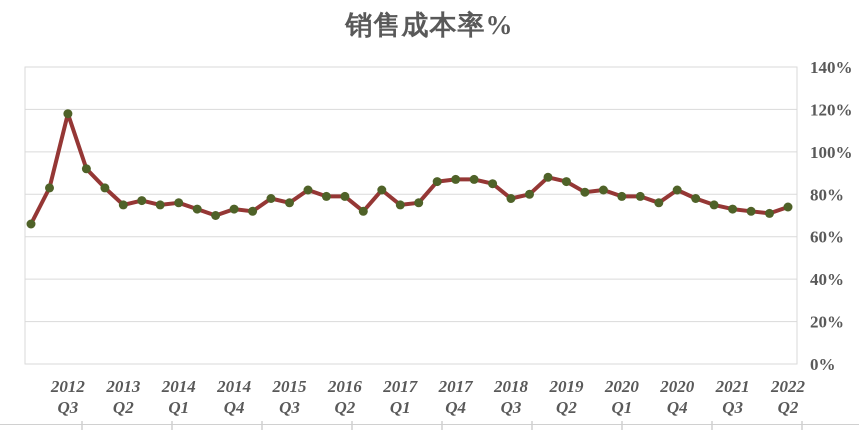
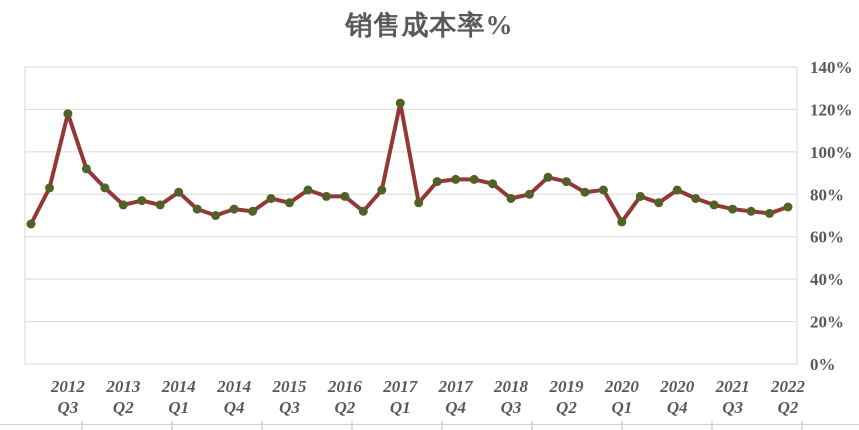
2014 Q1: 76% -> 81%
2017 Q1: 75% -> 123%
2020 Q1: 79% -> 67%
